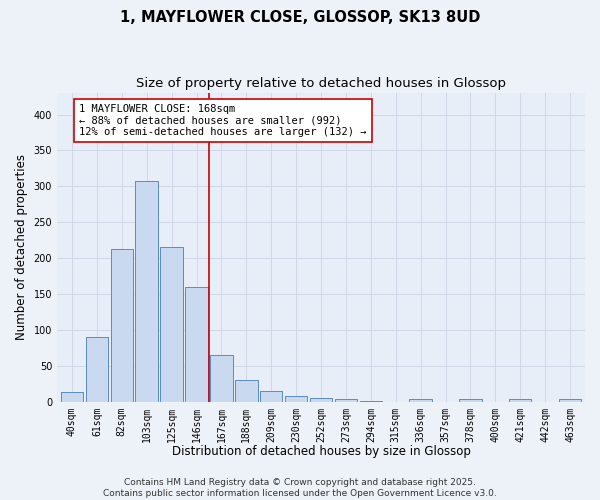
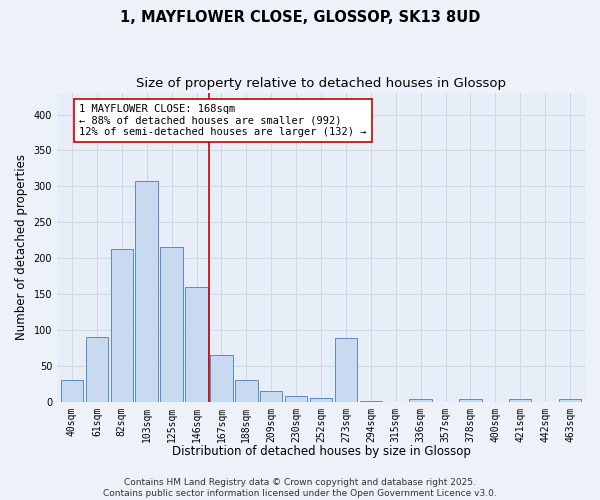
40sqm: 13 -> 30
273sqm: 3 -> 88
